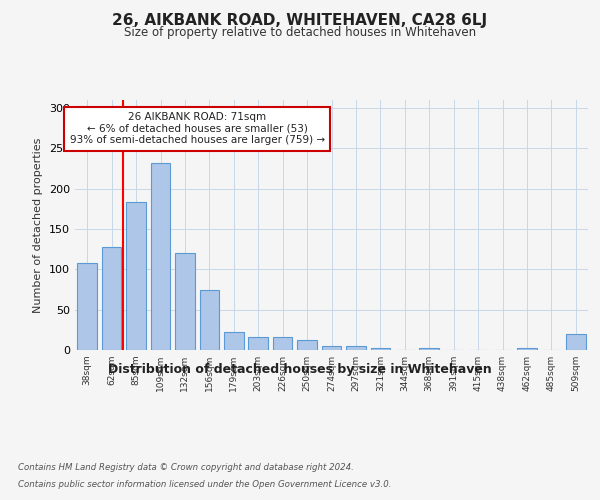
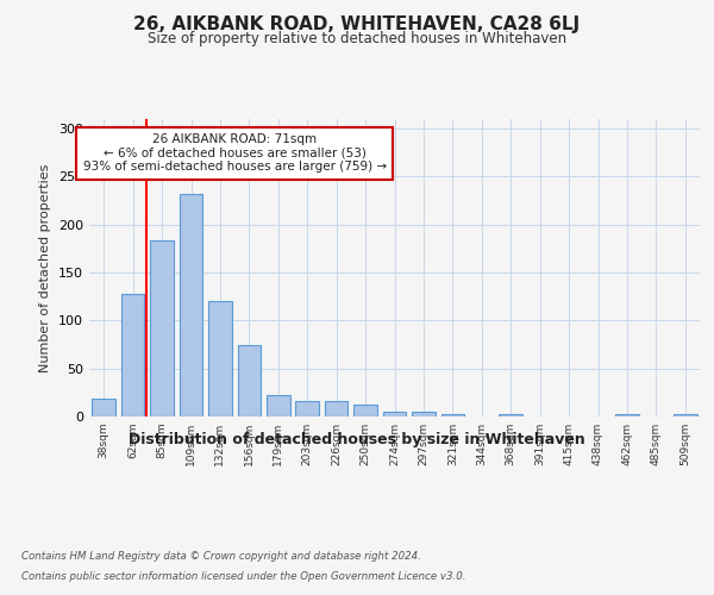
38sqm: 108 -> 18
509sqm: 20 -> 3
